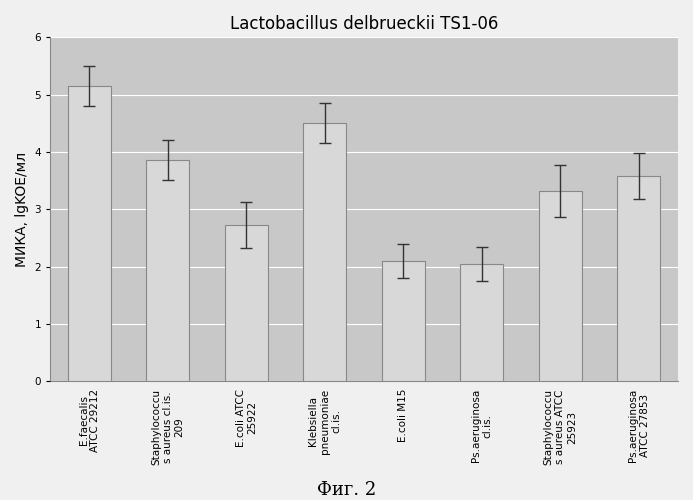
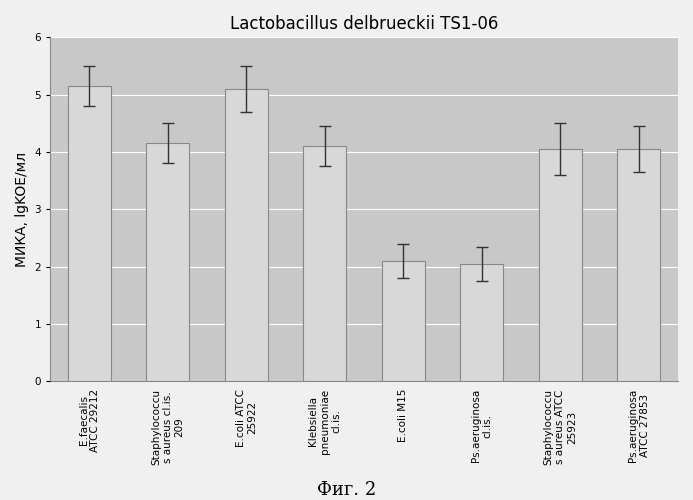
Staphylococcu s aureus cl.is. 209: 3.86 -> 4.15
E.coli ATCC 25922: 2.72 -> 5.10
Klebsiella pneumoniae cl.is.: 4.50 -> 4.10
Staphylococcu s aureus ATCC 25923: 3.32 -> 4.05
Ps.aeruginosa ATCC 27853: 3.58 -> 4.05
